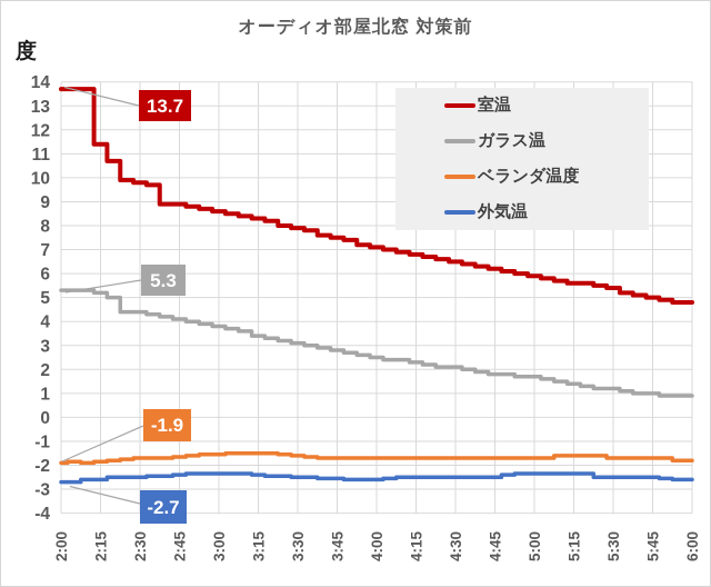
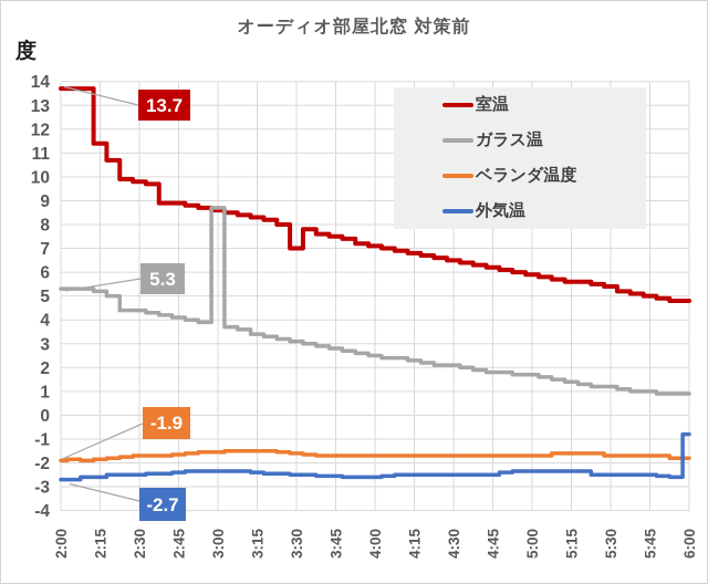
ガラス温/3:00: 3.8 -> 8.7
室温/3:30: 7.9 -> 7.0
外気温/6:00: -2.6 -> -0.8
